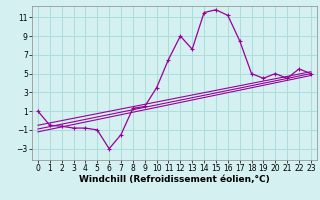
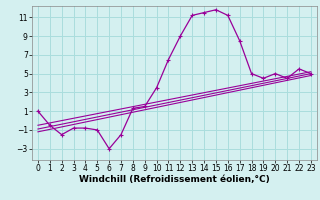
2: -0.6 -> -1.5
13: 7.6 -> 11.2
